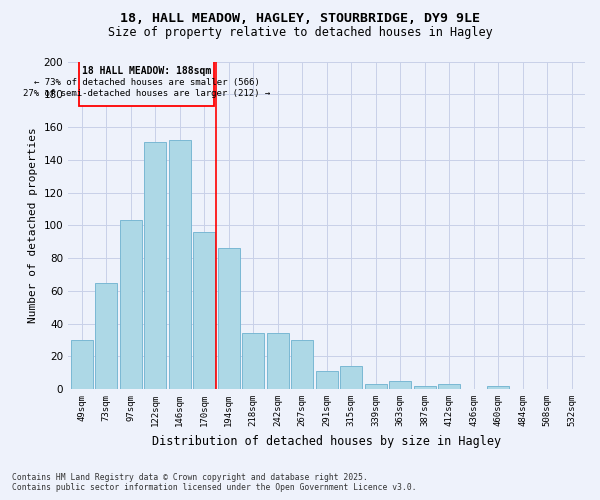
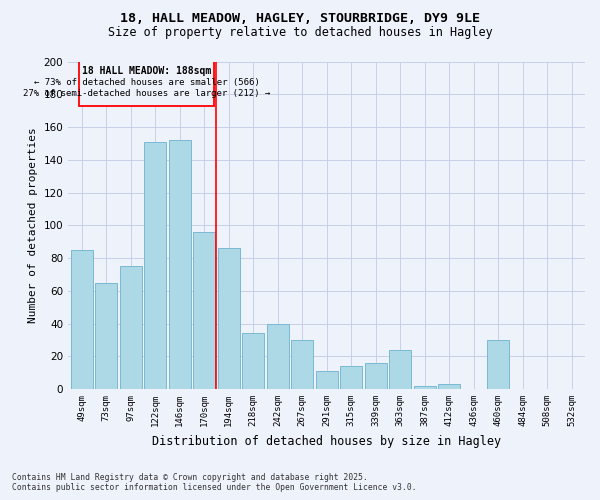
49sqm: 30 -> 85
97sqm: 103 -> 75
242sqm: 34 -> 40
339sqm: 3 -> 16
363sqm: 5 -> 24
460sqm: 2 -> 30
